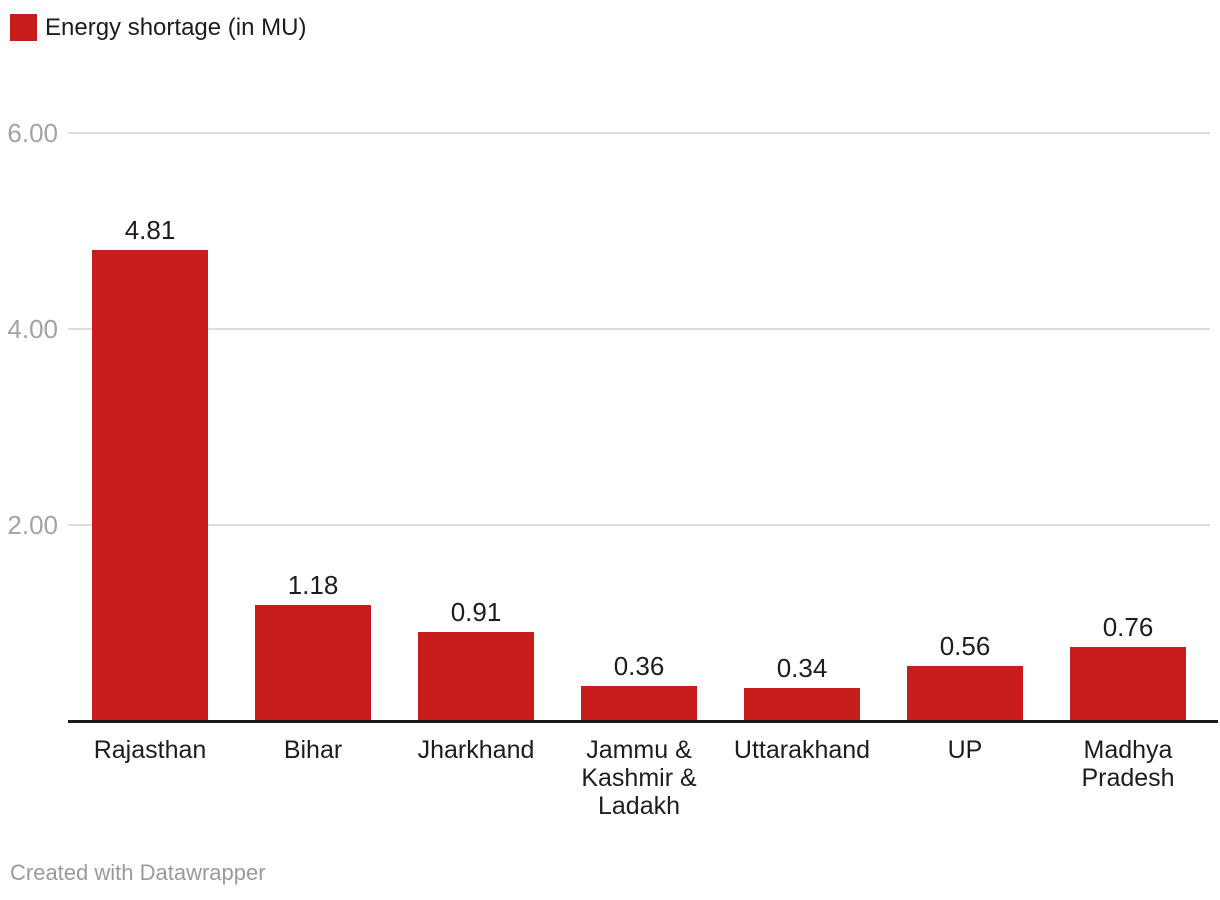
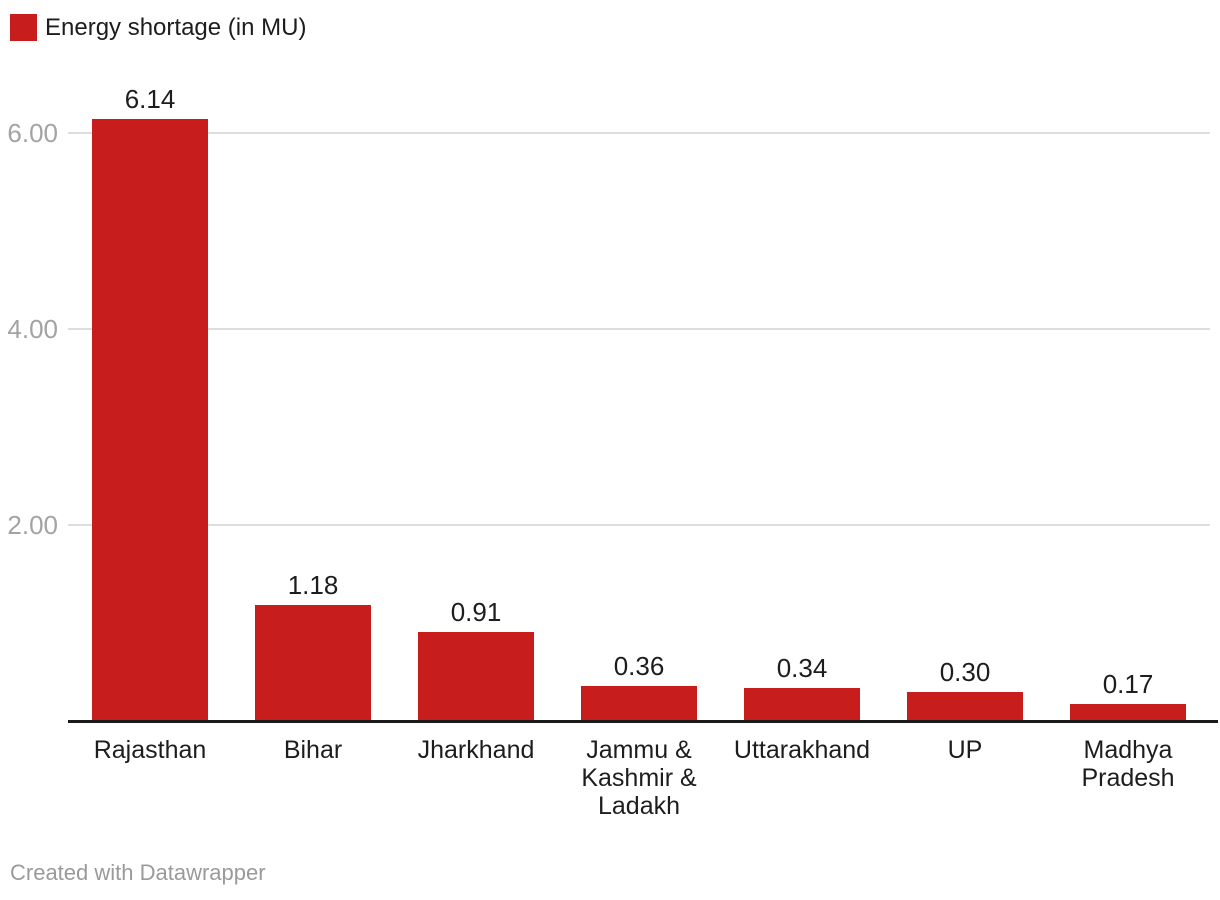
Rajasthan: 4.81 -> 6.14
UP: 0.56 -> 0.30
Madhya Pradesh: 0.76 -> 0.17
